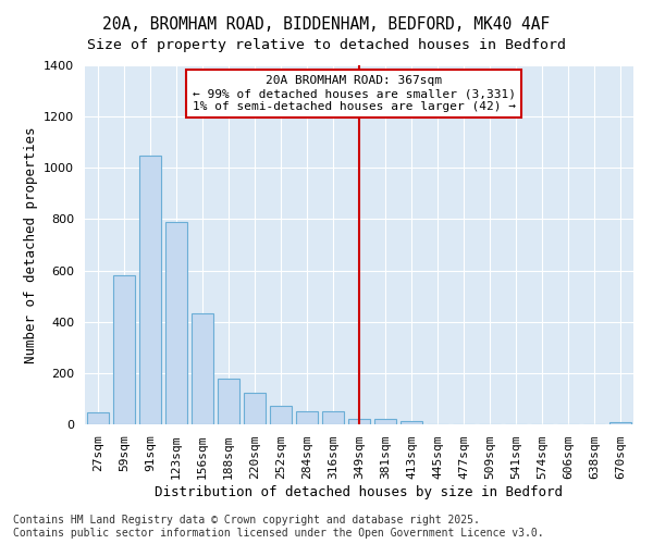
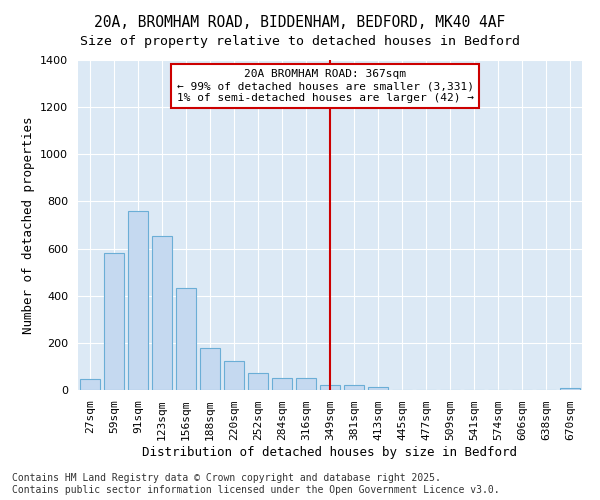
91sqm: 1047 -> 760
123sqm: 790 -> 655
